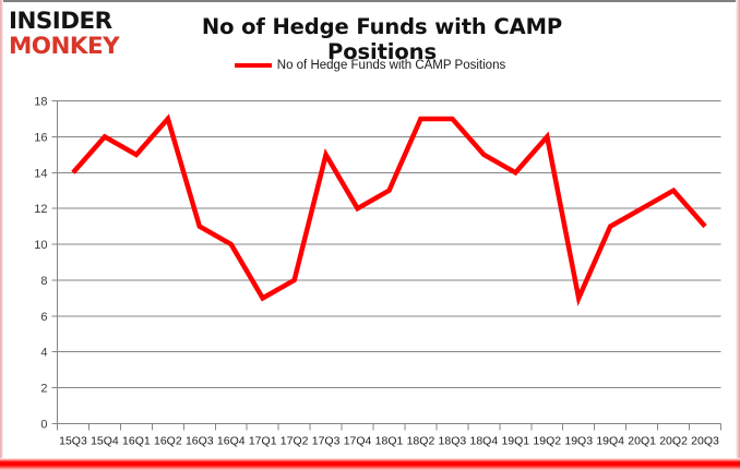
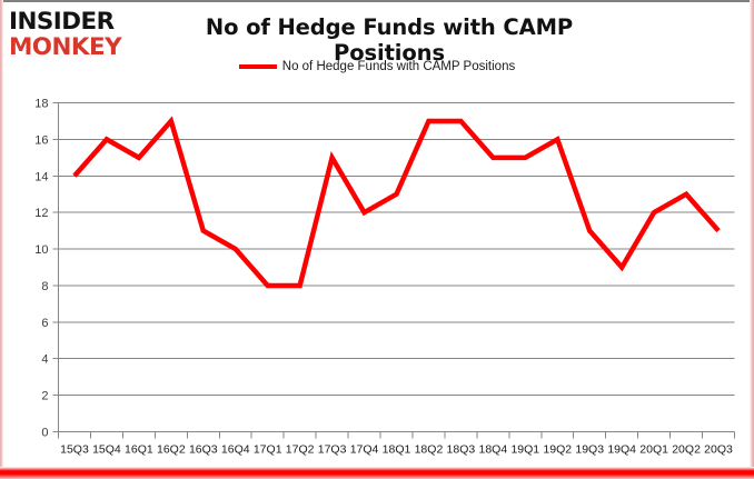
17Q1: 7 -> 8
19Q1: 14 -> 15
19Q3: 7 -> 11
19Q4: 11 -> 9
